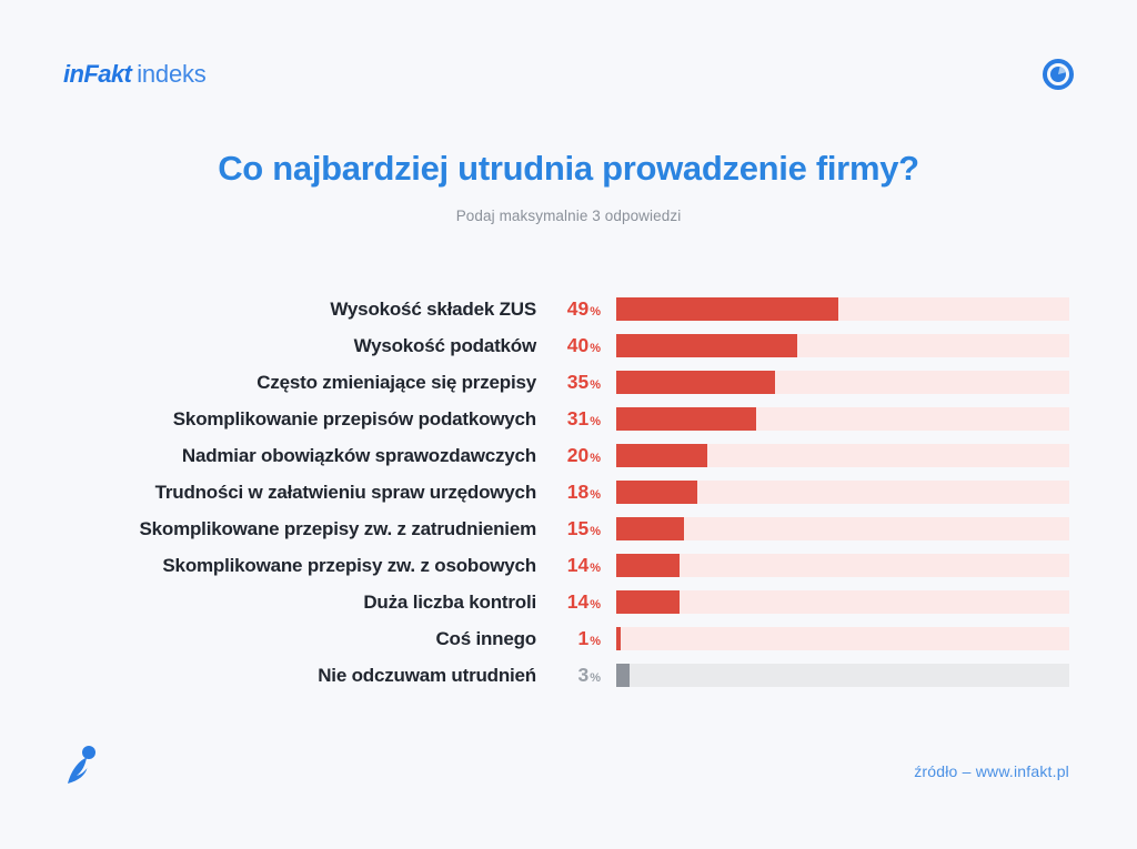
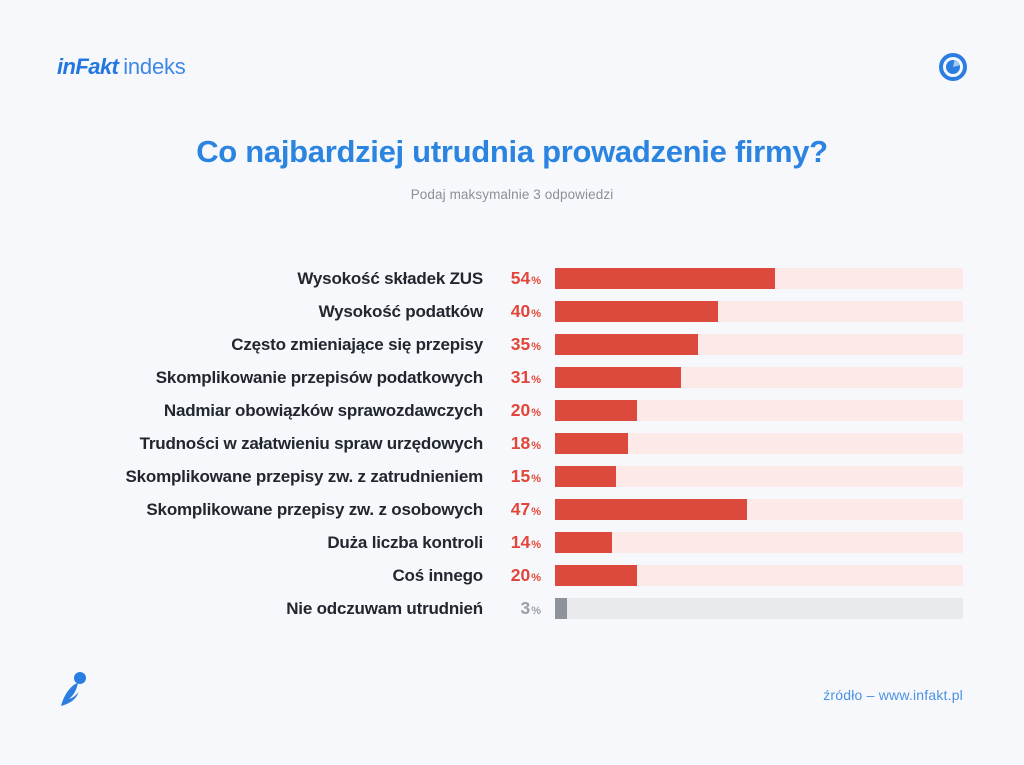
Wysokość składek ZUS: 49 -> 54
Skomplikowane przepisy zw. z osobowych: 14 -> 47
Coś innego: 1 -> 20
